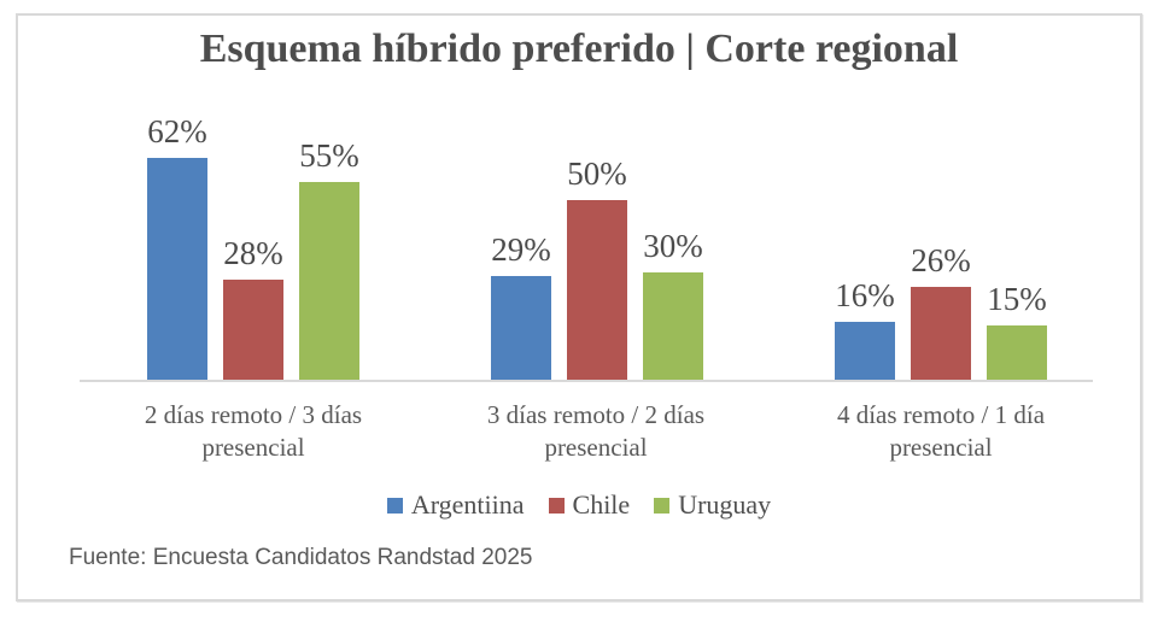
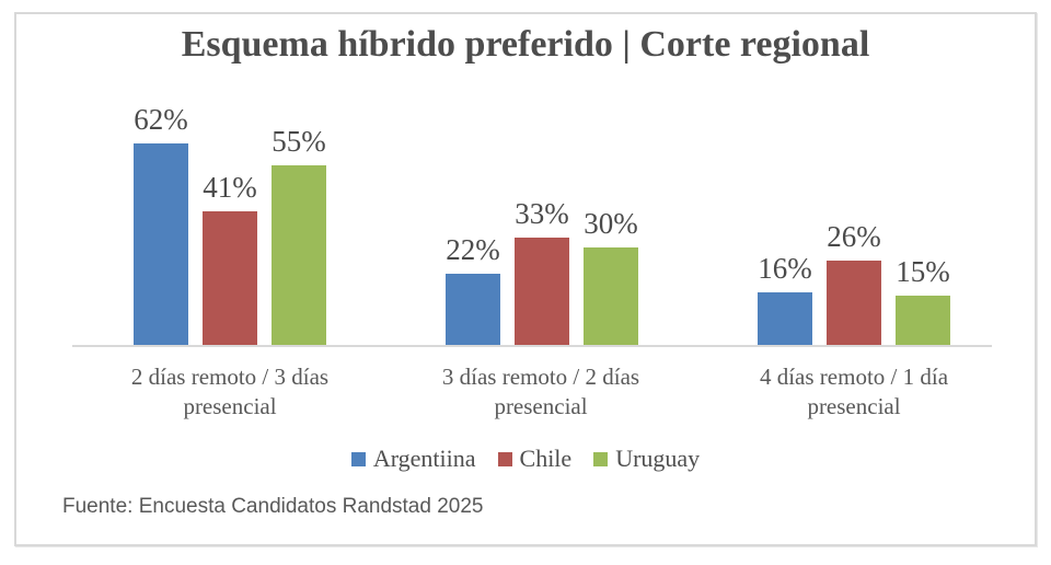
Chile/2 días remoto / 3 días presencial: 28% -> 41%
Argentiina/3 días remoto / 2 días presencial: 29% -> 22%
Chile/3 días remoto / 2 días presencial: 50% -> 33%
